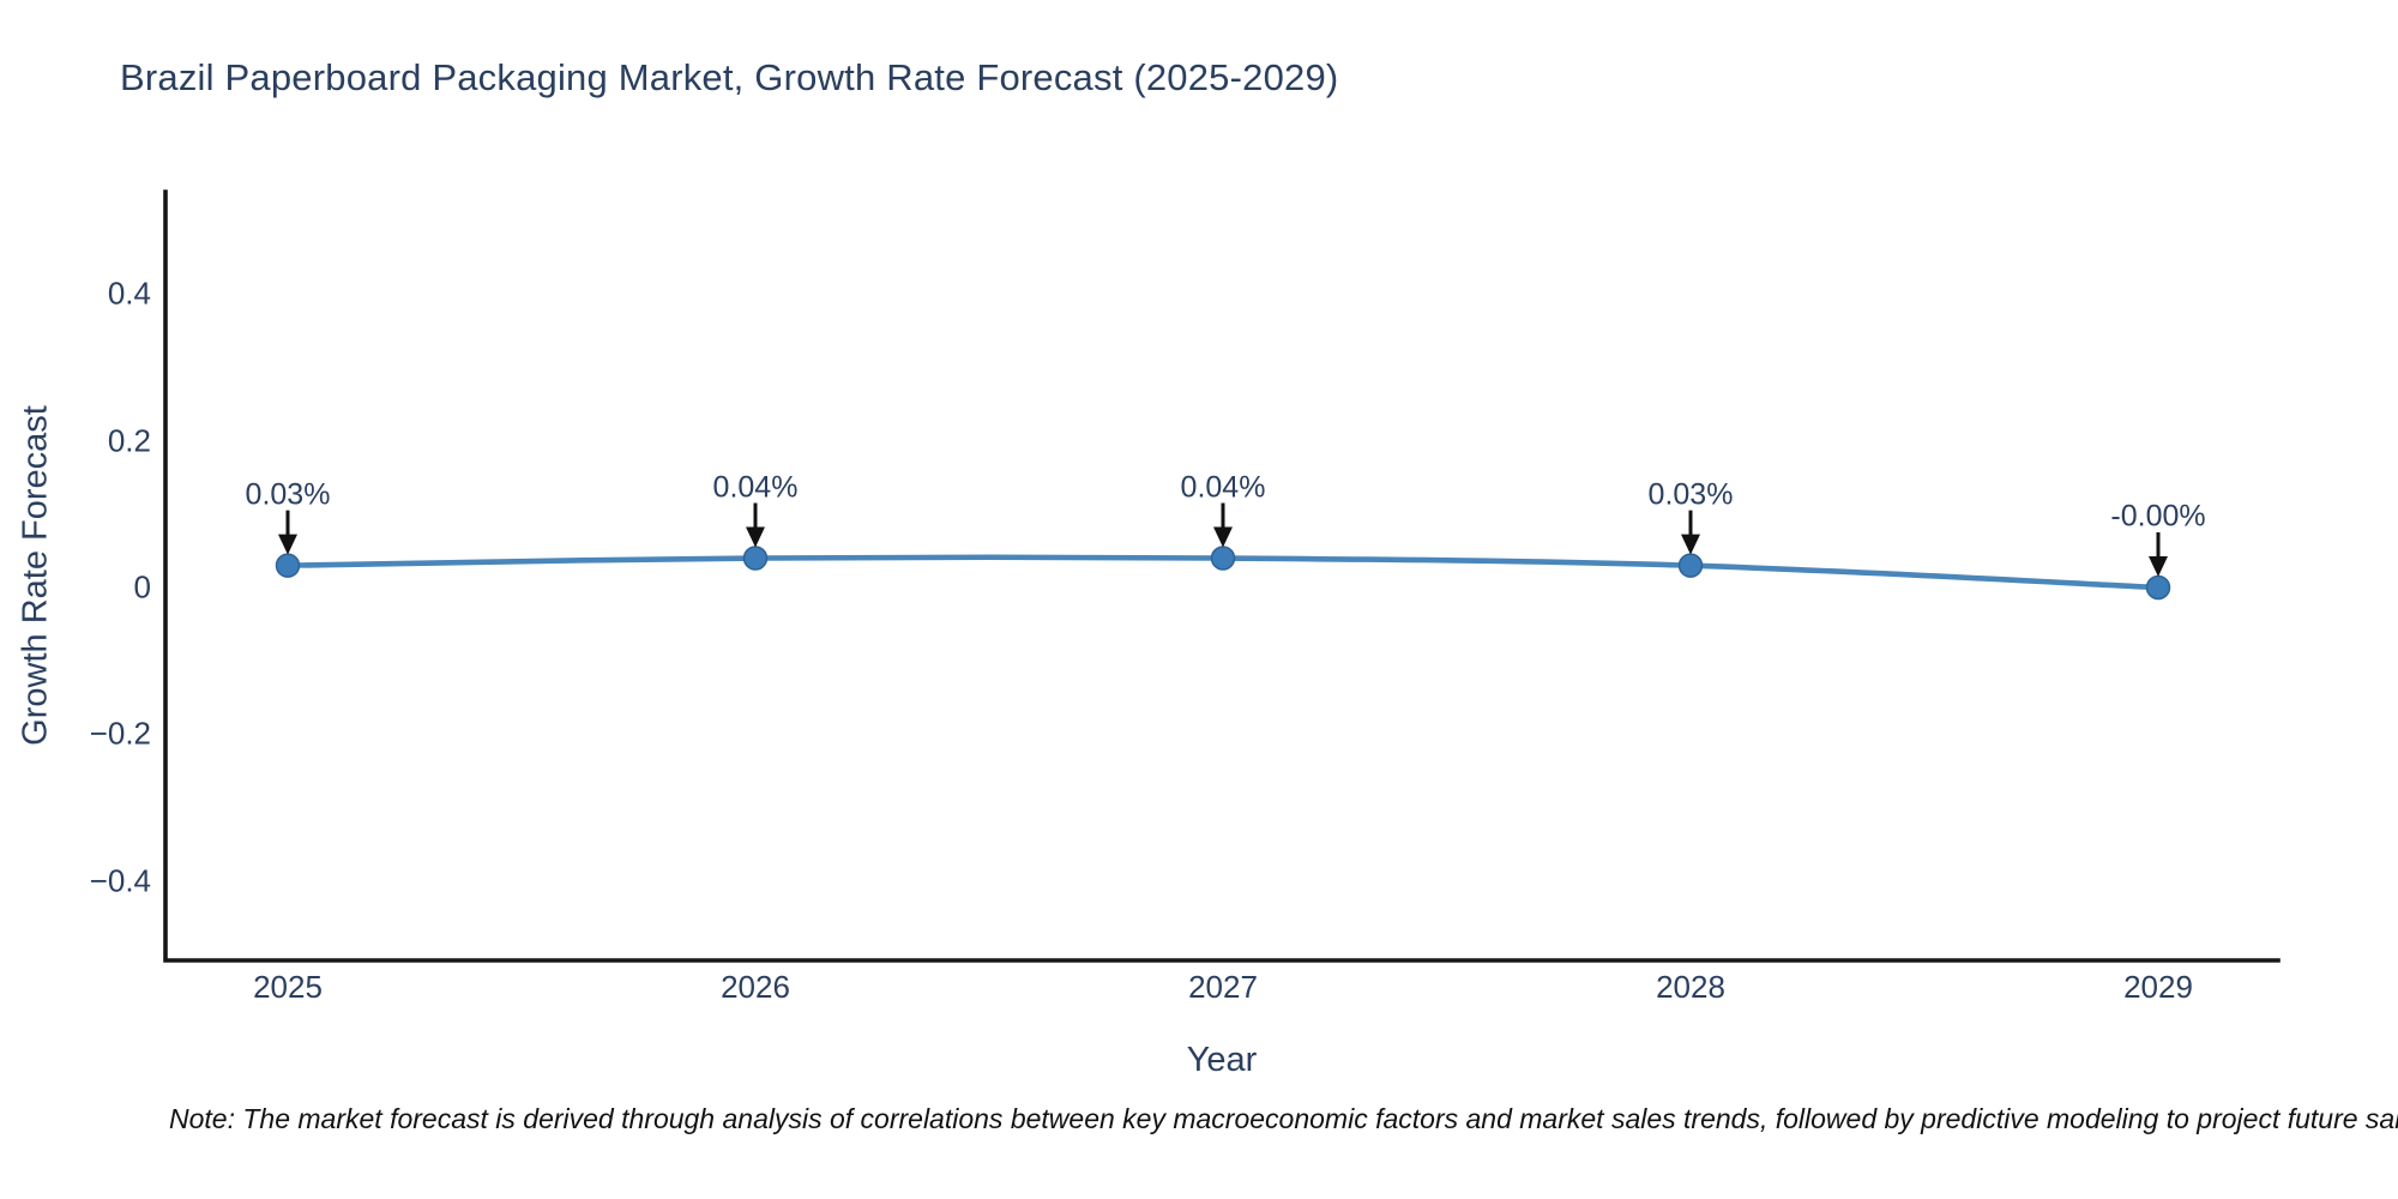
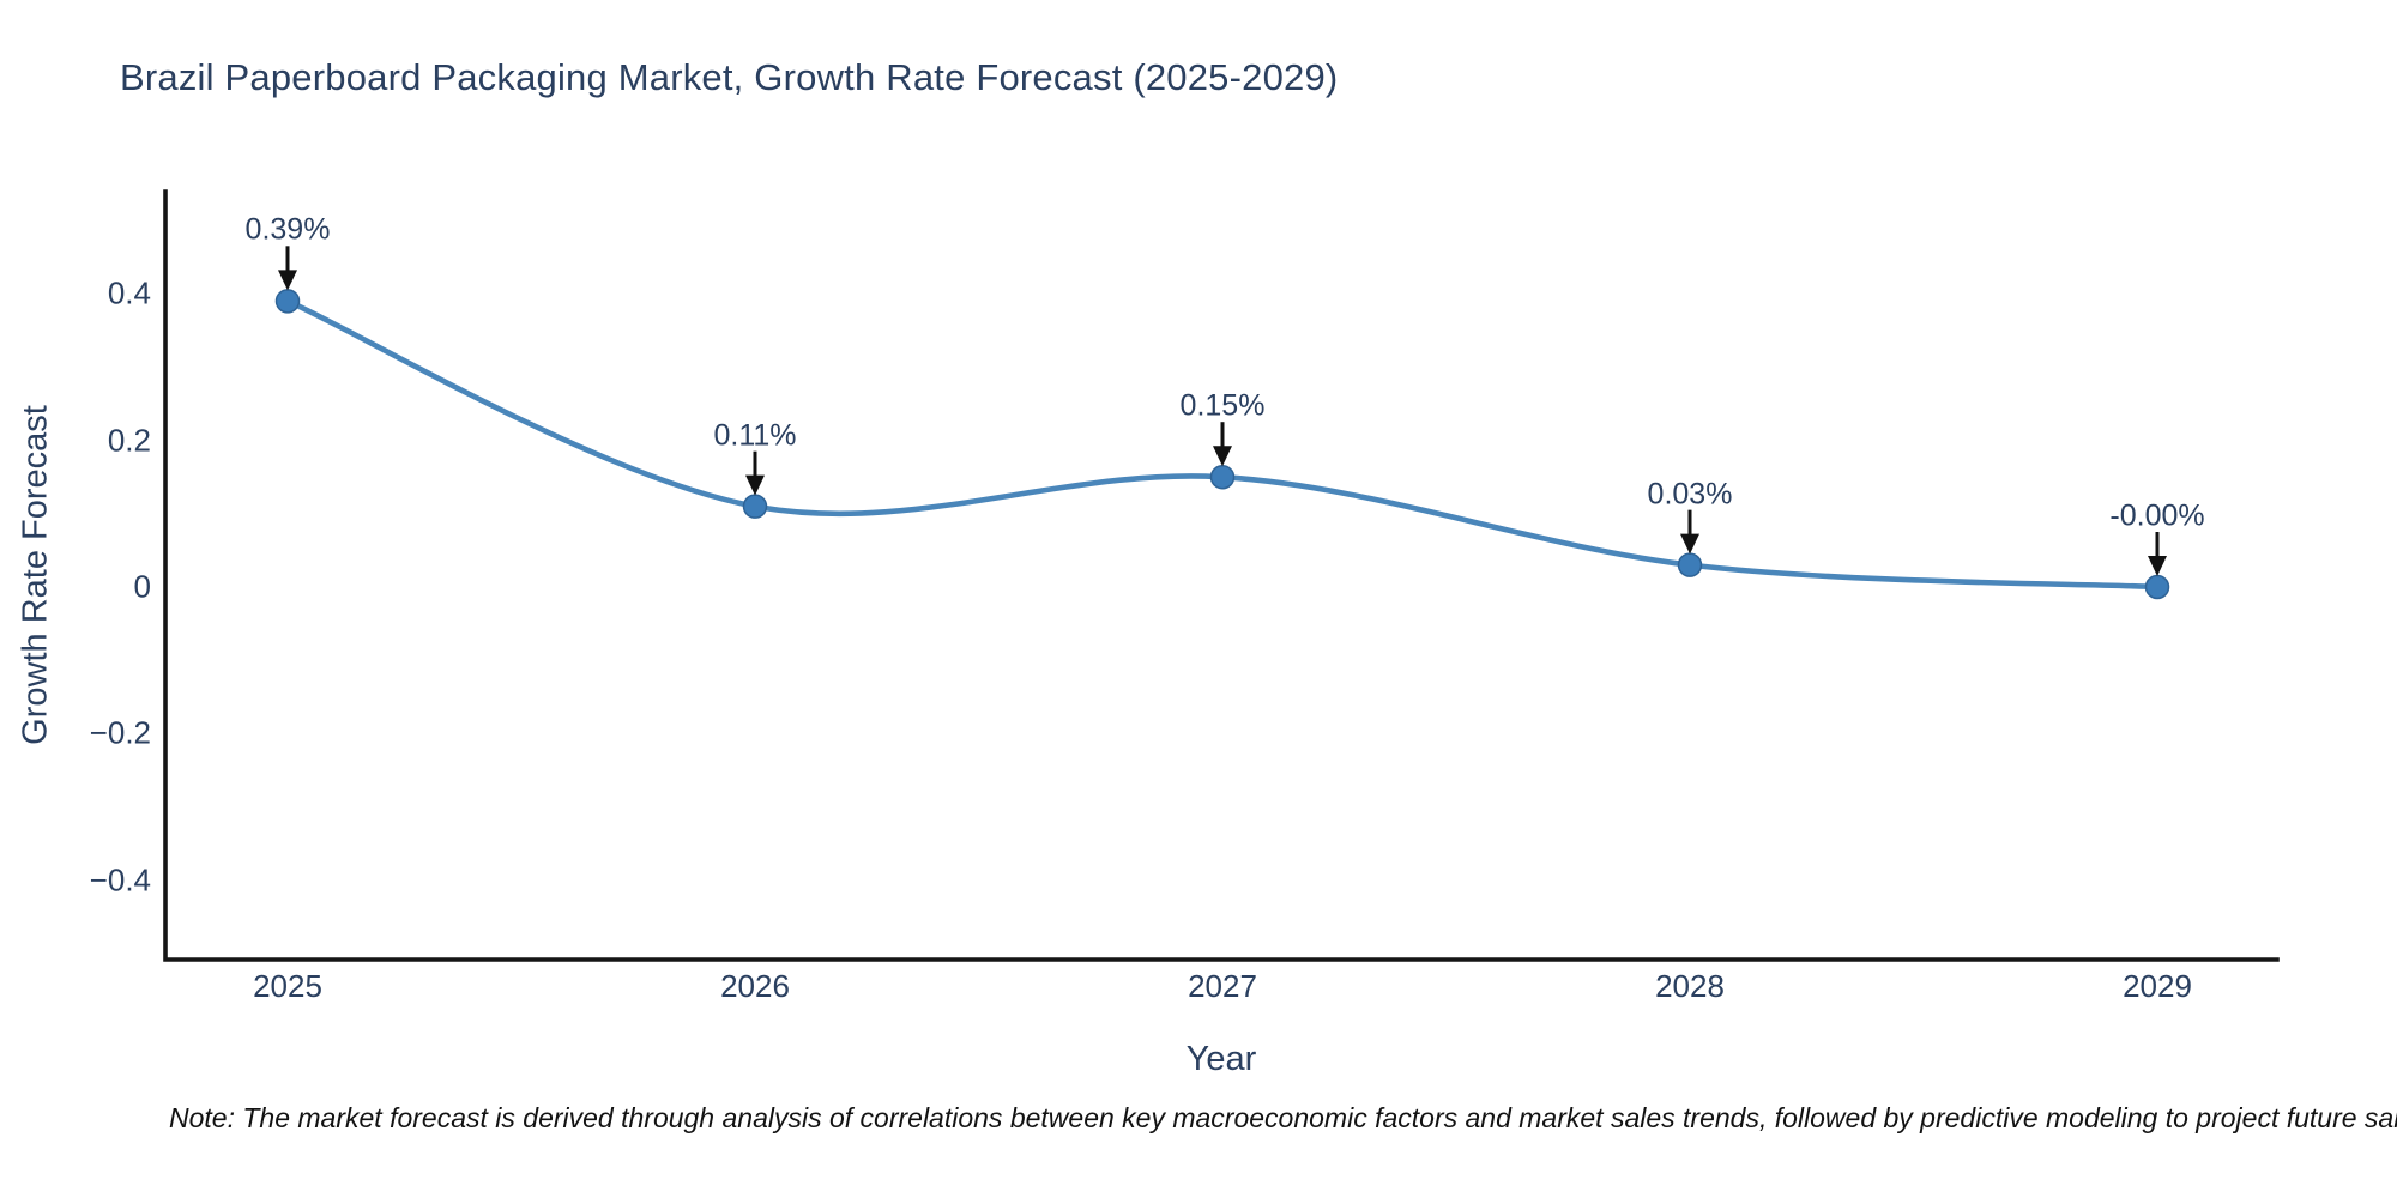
2025: 0.03% -> 0.39%
2026: 0.04% -> 0.11%
2027: 0.04% -> 0.15%
